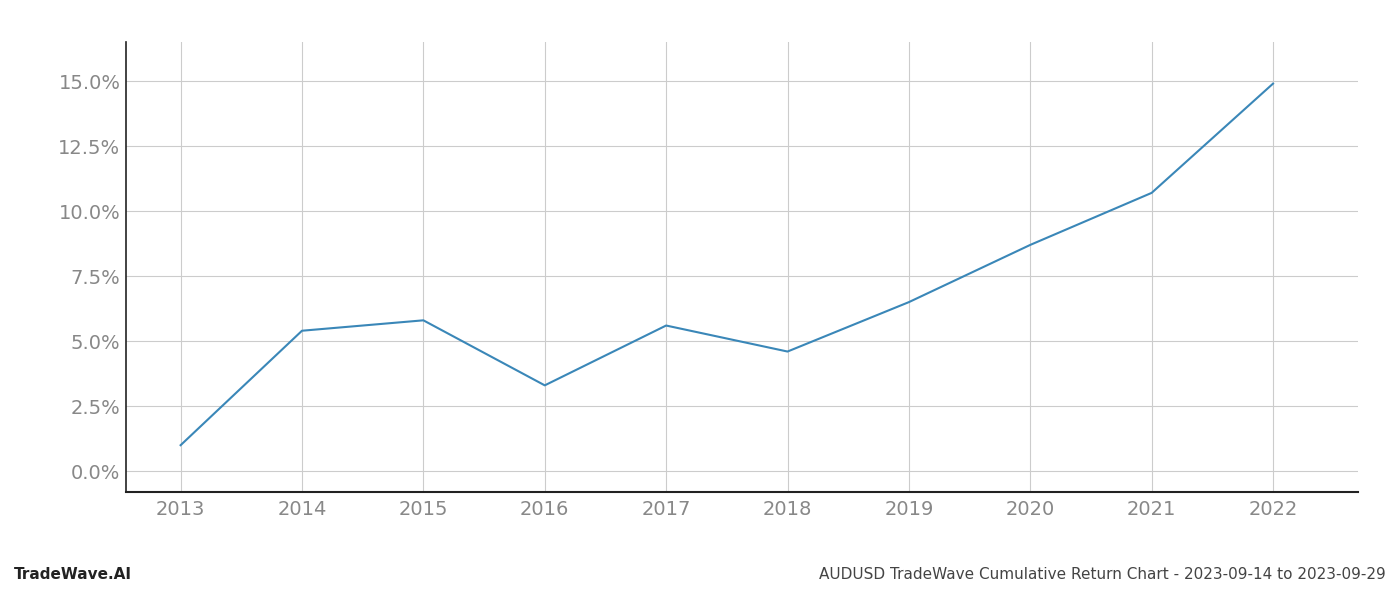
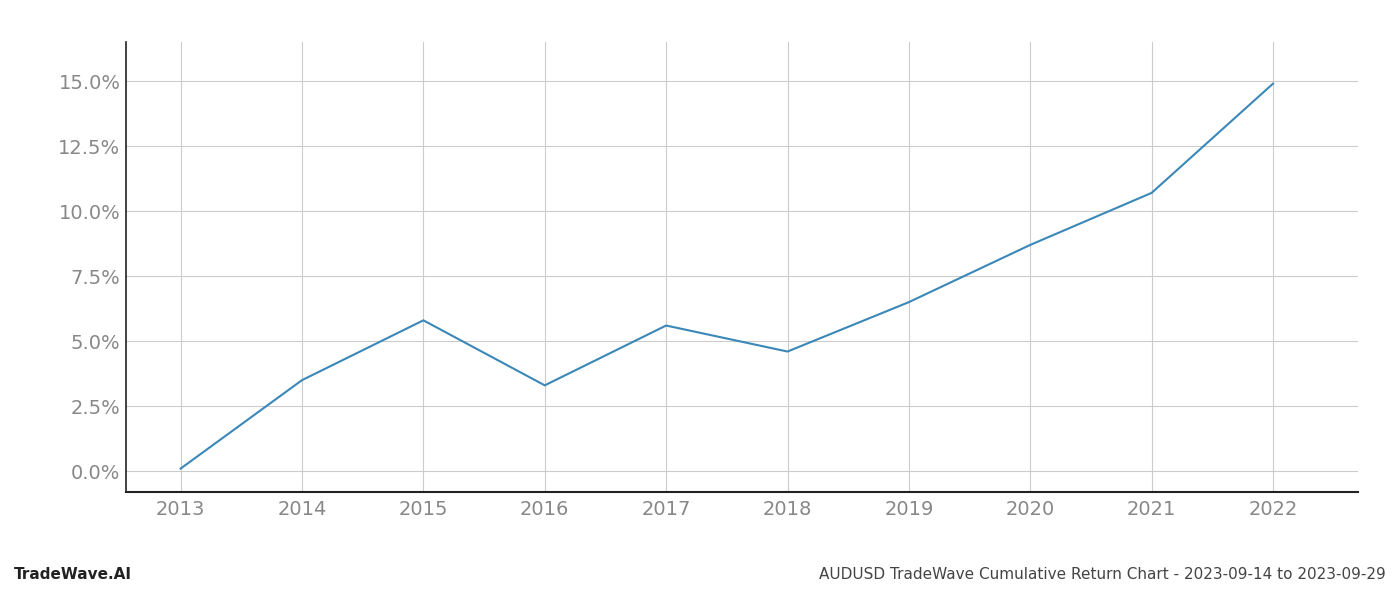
2013: 1.0% -> 0.1%
2014: 5.4% -> 3.5%
